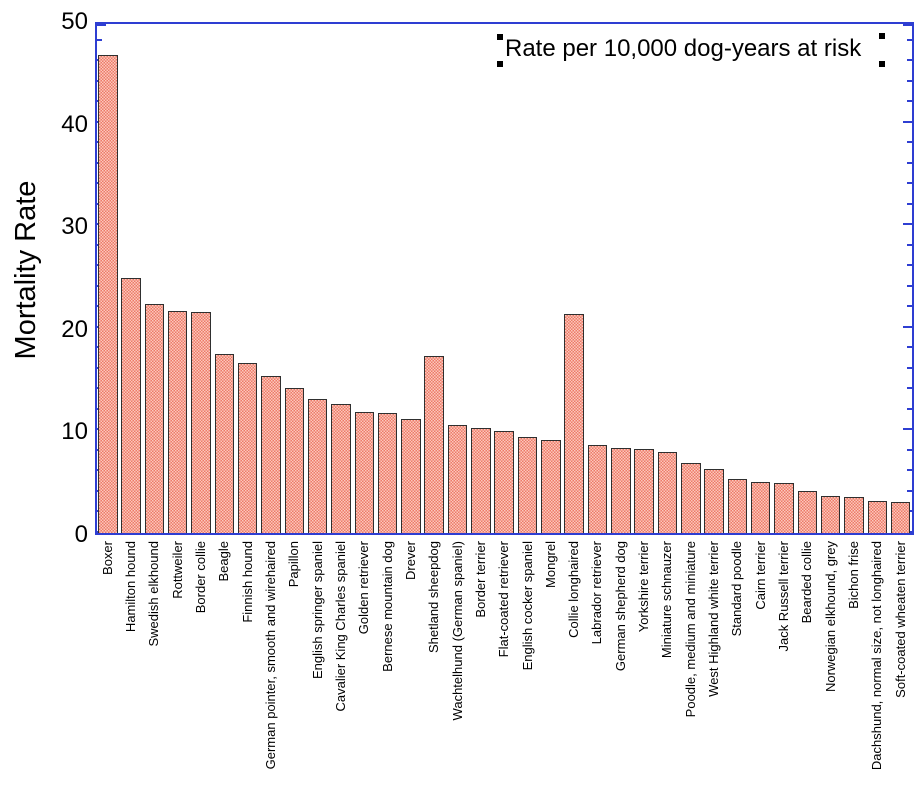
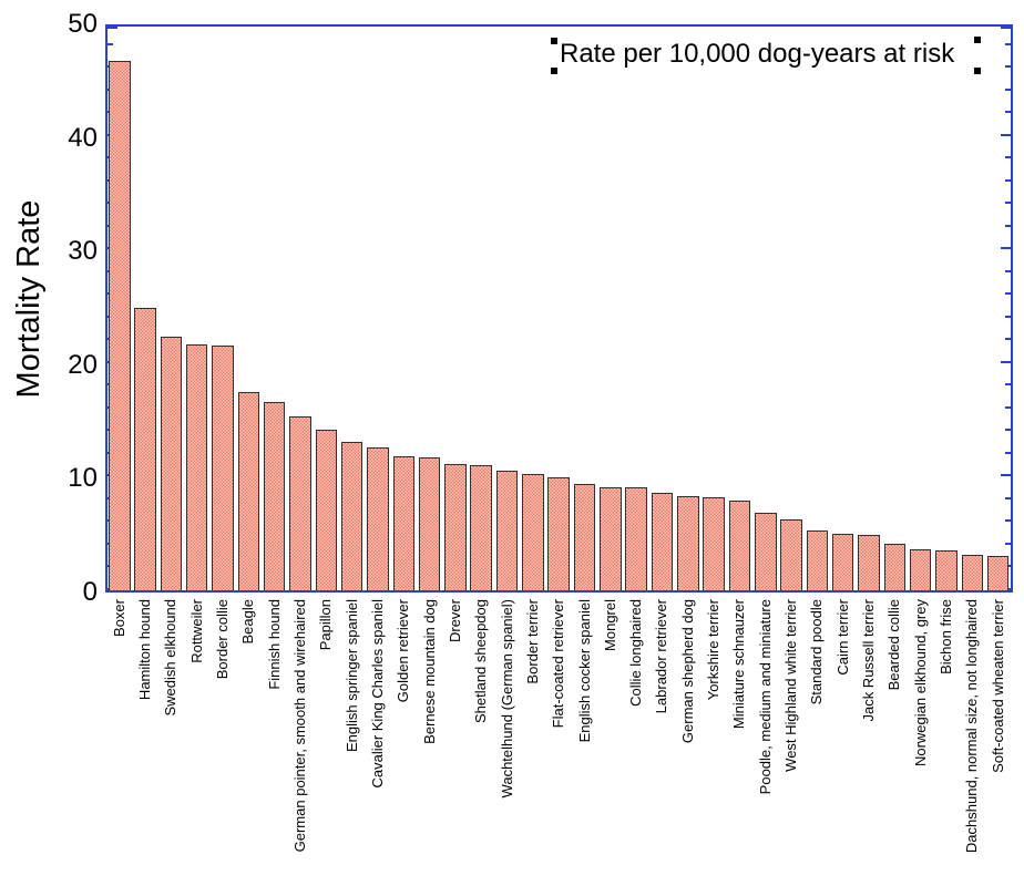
Shetland sheepdog: 17.3 -> 11.0
Collie longhaired: 21.3 -> 9.1
